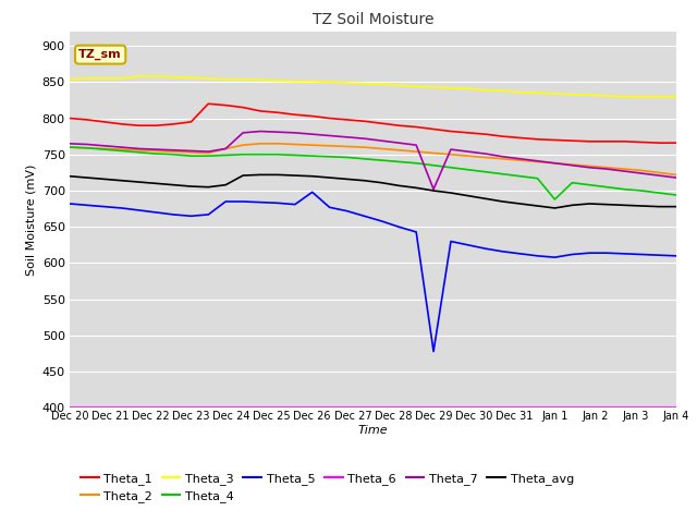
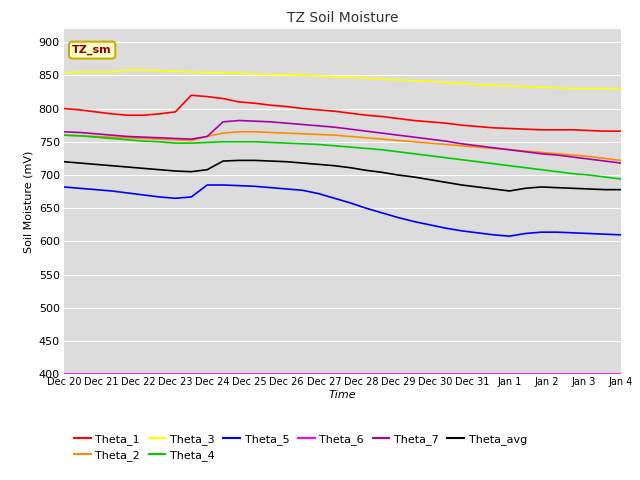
Theta_5/Dec 26: 698 -> 679
Theta_5/Dec 29: 478 -> 636
Theta_7/Dec 29: 702 -> 760
Theta_4/Jan 1: 688 -> 714
